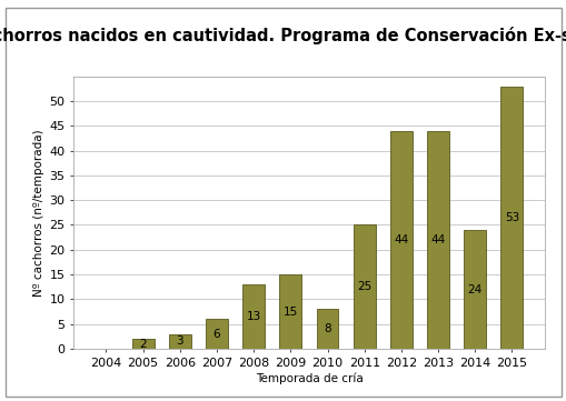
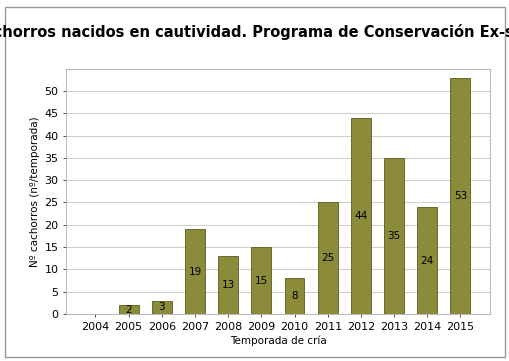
2007: 6 -> 19
2013: 44 -> 35
